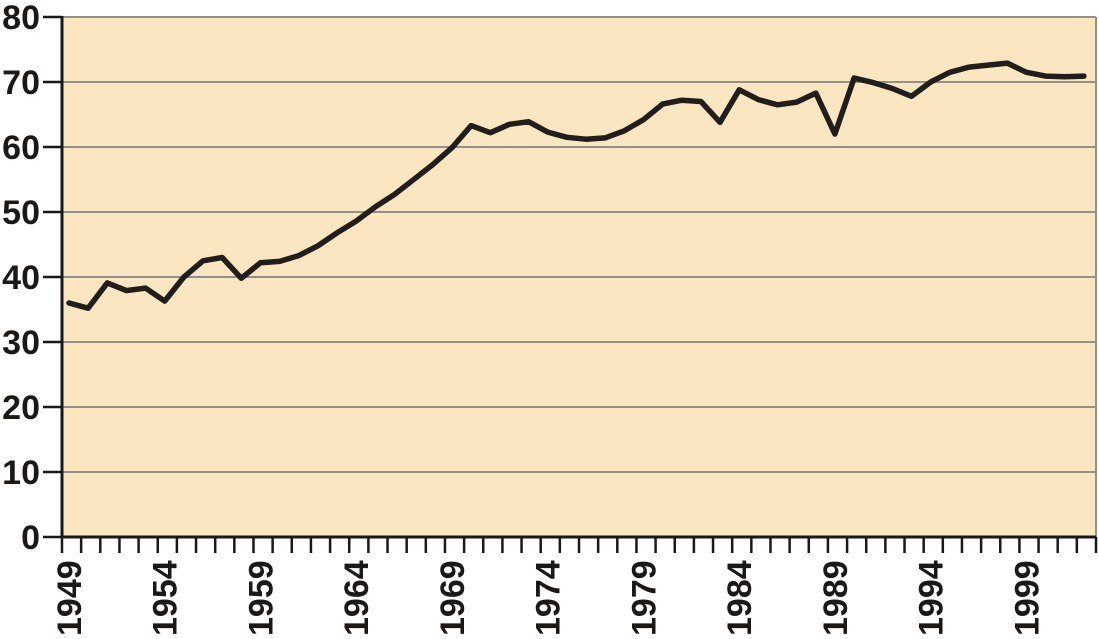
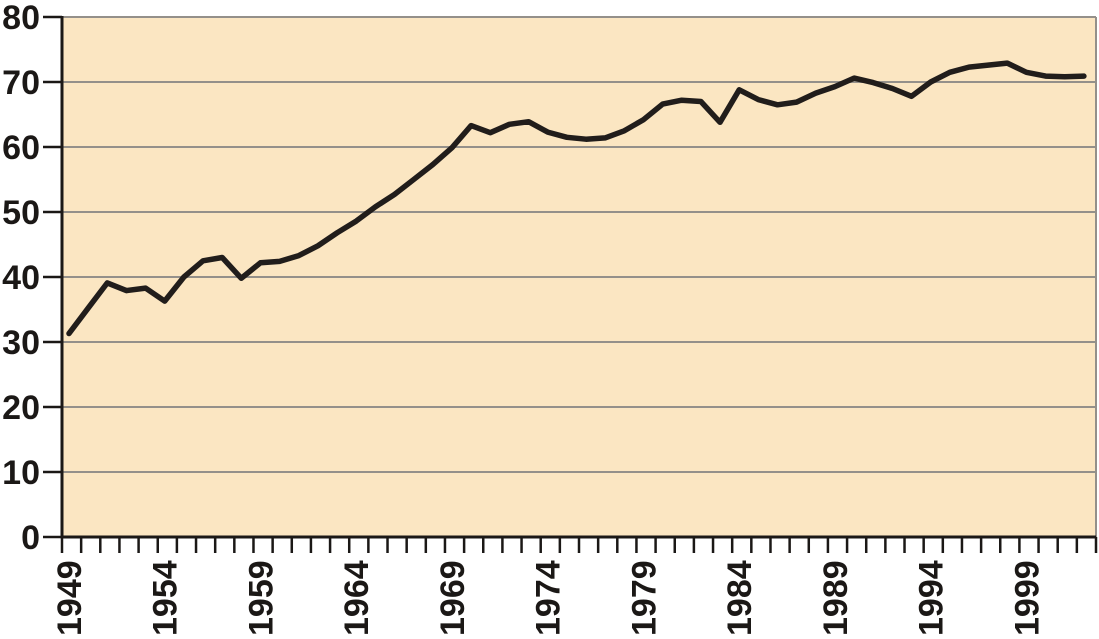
1949: 36 -> 31
1989: 62 -> 69
